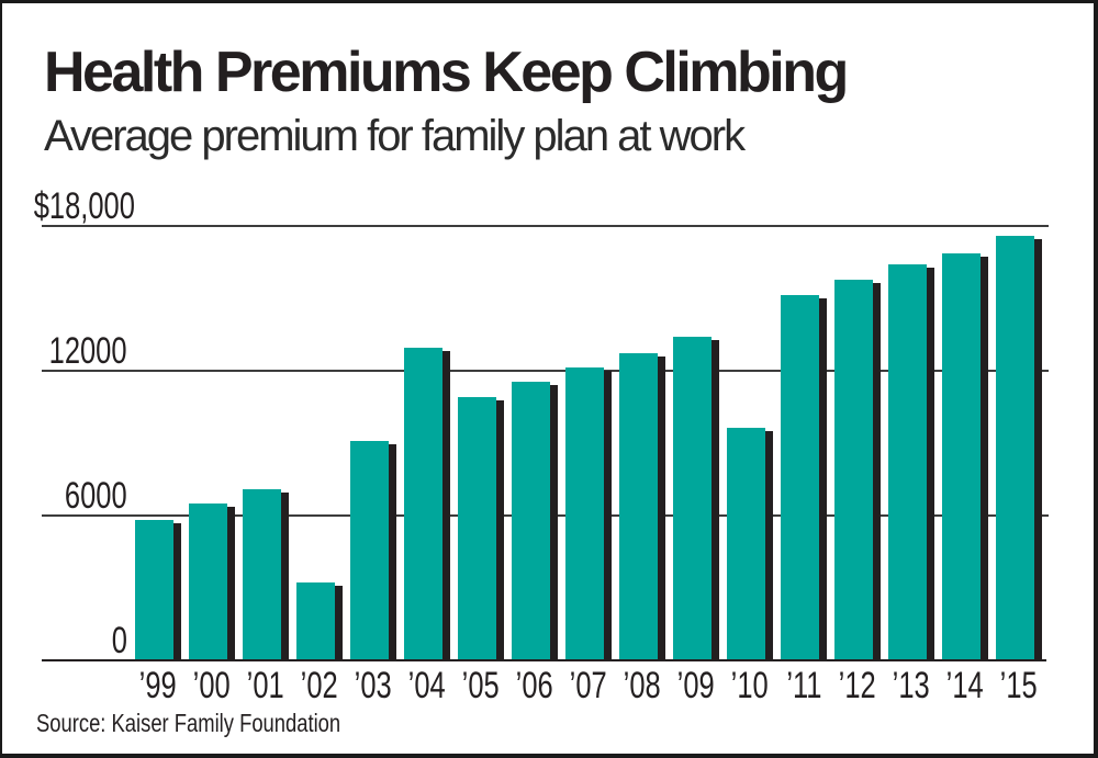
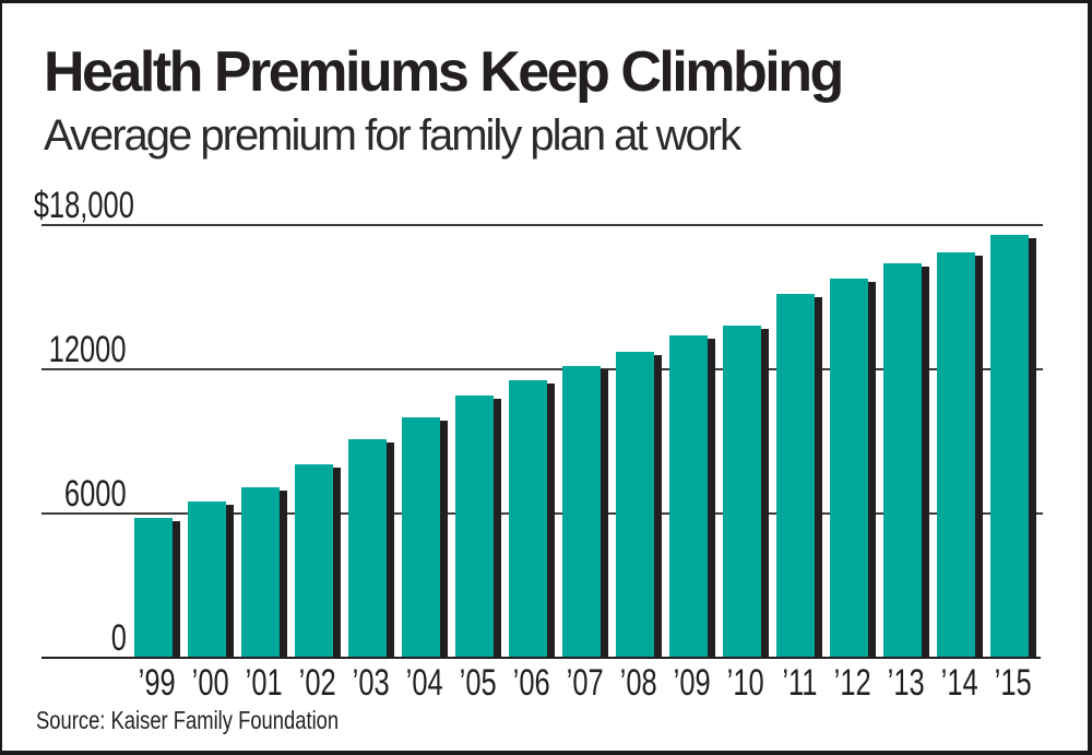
’02: 3200 -> 8000
’04: 12900 -> 10000
’10: 9600 -> 13800
